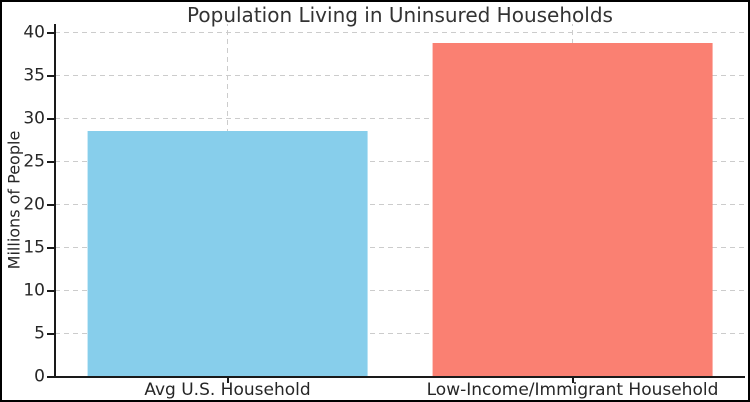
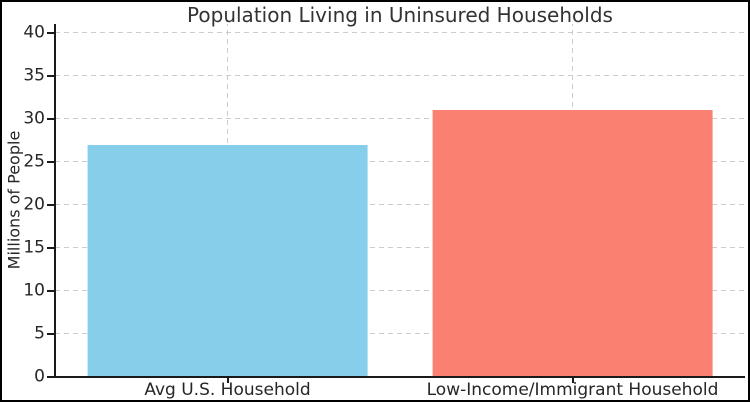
Avg U.S. Household: 29 -> 27
Low-Income/Immigrant Household: 39 -> 31
